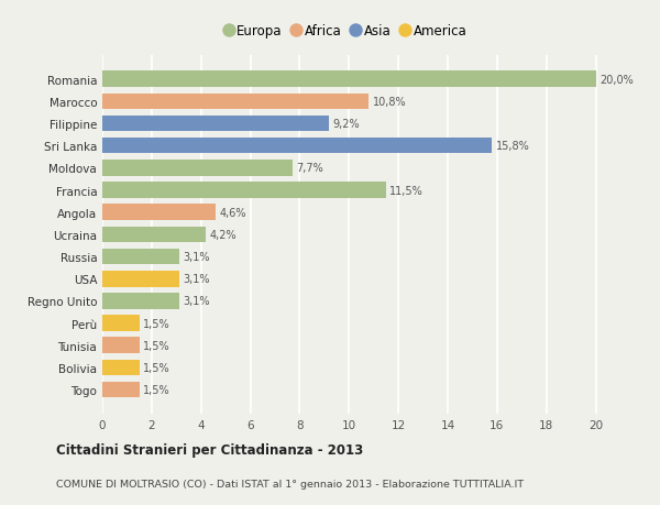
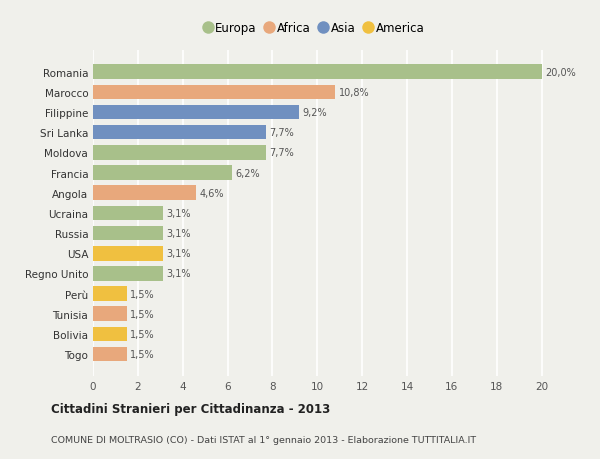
Sri Lanka: 15,8% -> 7,7%
Francia: 11,5% -> 6,2%
Ucraina: 4,2% -> 3,1%
